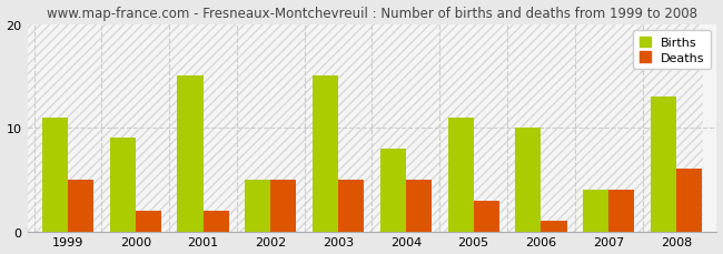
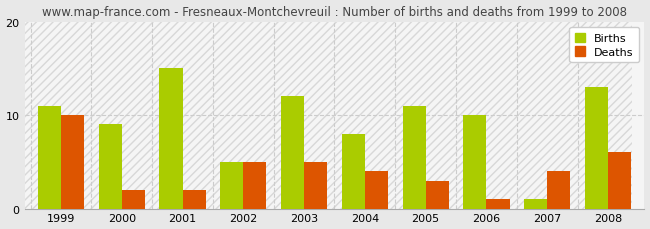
Deaths/1999: 5 -> 10
Births/2003: 15 -> 12
Deaths/2004: 5 -> 4
Births/2007: 4 -> 1
